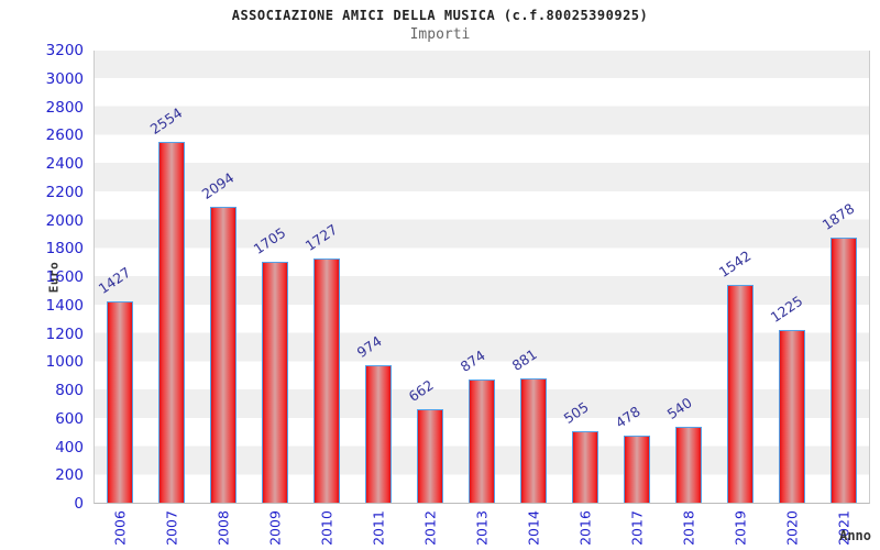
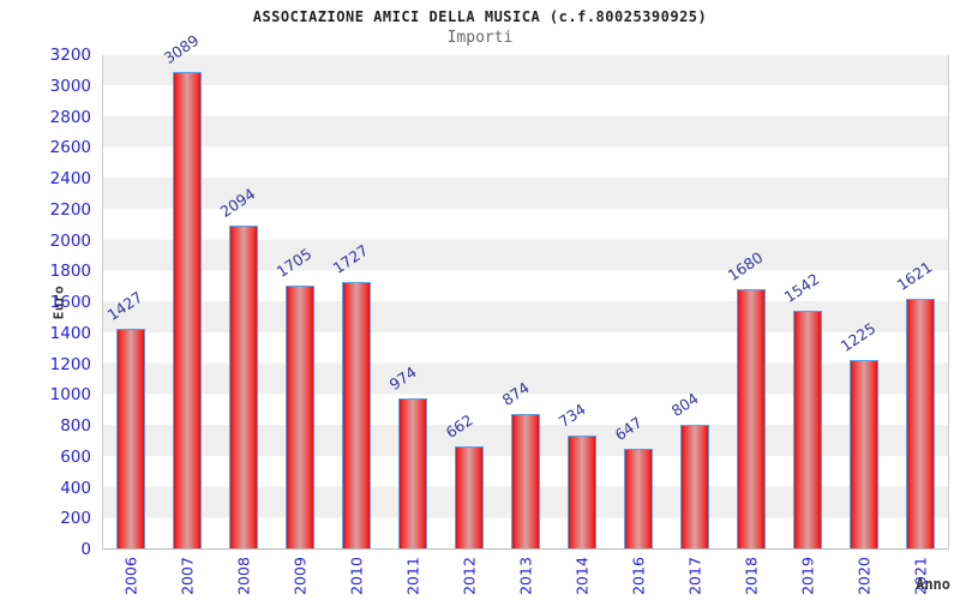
2007: 2554 -> 3089
2014: 881 -> 734
2016: 505 -> 647
2017: 478 -> 804
2018: 540 -> 1680
2021: 1878 -> 1621
